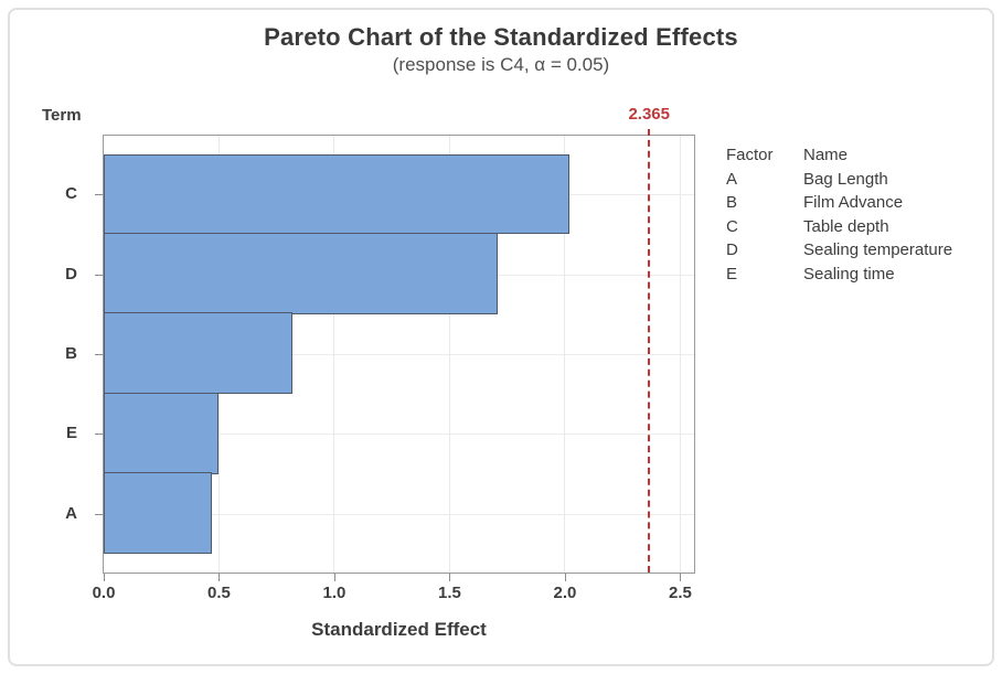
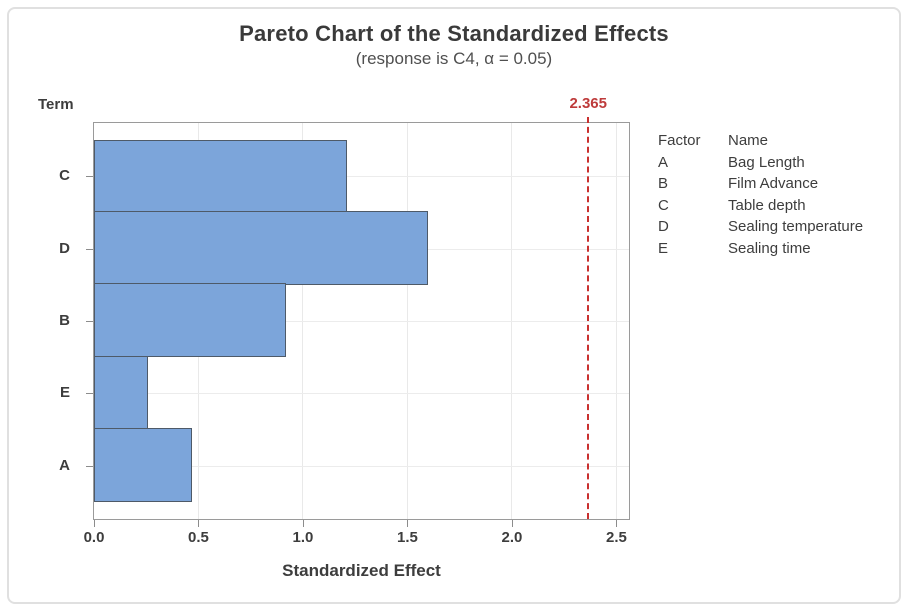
C: 2.02 -> 1.21
D: 1.71 -> 1.60
B: 0.82 -> 0.92
E: 0.50 -> 0.26
